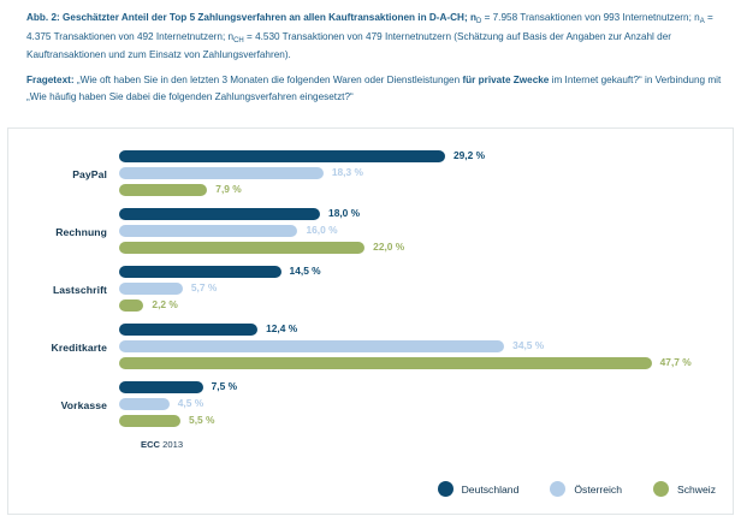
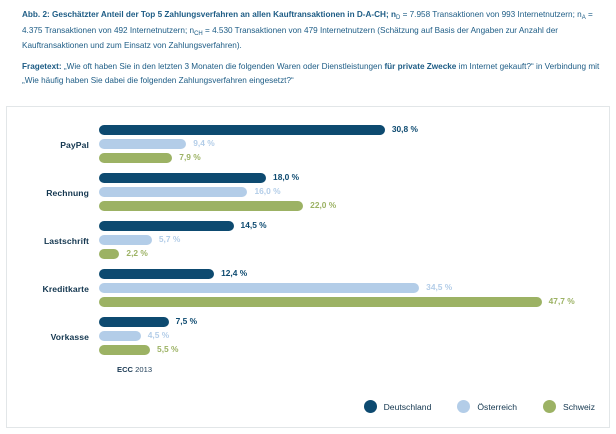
Deutschland/PayPal: 29,2 -> 30,8
Österreich/PayPal: 18,3 -> 9,4
